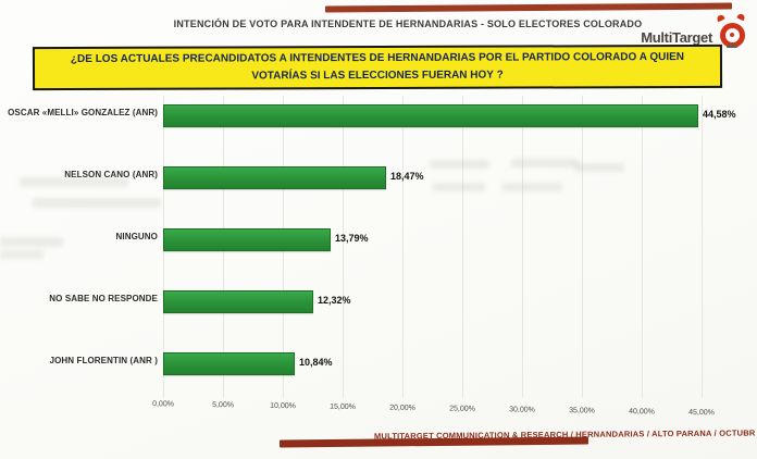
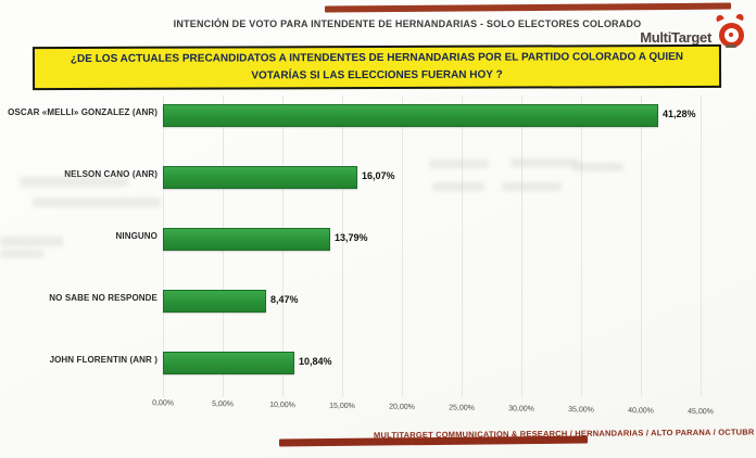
OSCAR «MELLI» GONZALEZ (ANR): 44,58% -> 41,28%
NELSON CANO (ANR): 18,47% -> 16,07%
NO SABE NO RESPONDE: 12,32% -> 8,47%
